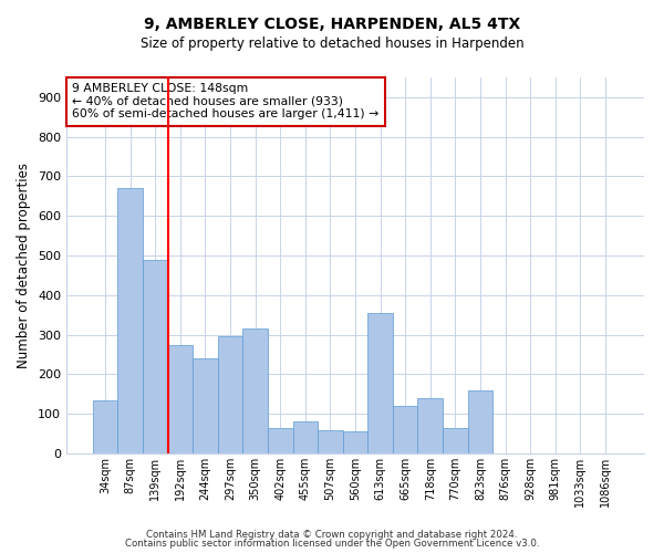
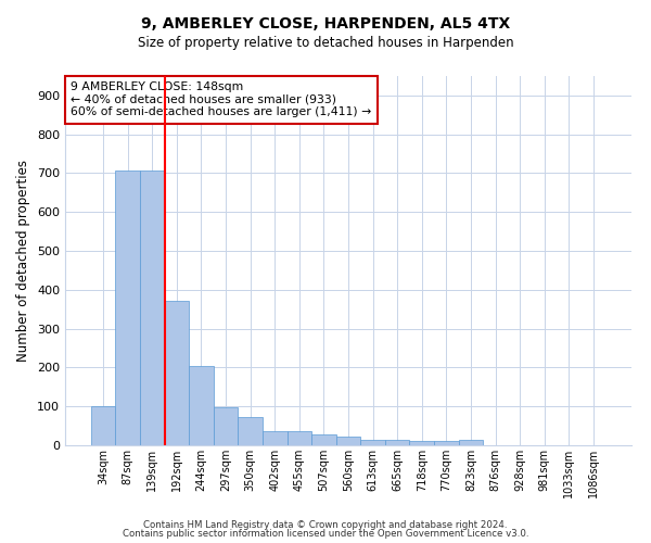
34sqm: 135 -> 100
87sqm: 670 -> 707
139sqm: 490 -> 707
192sqm: 275 -> 373
244sqm: 240 -> 205
297sqm: 295 -> 98
350sqm: 315 -> 73
402sqm: 65 -> 35
455sqm: 80 -> 35
507sqm: 60 -> 28
560sqm: 55 -> 23
613sqm: 355 -> 13
665sqm: 120 -> 13
718sqm: 140 -> 10
770sqm: 65 -> 10
823sqm: 160 -> 13
